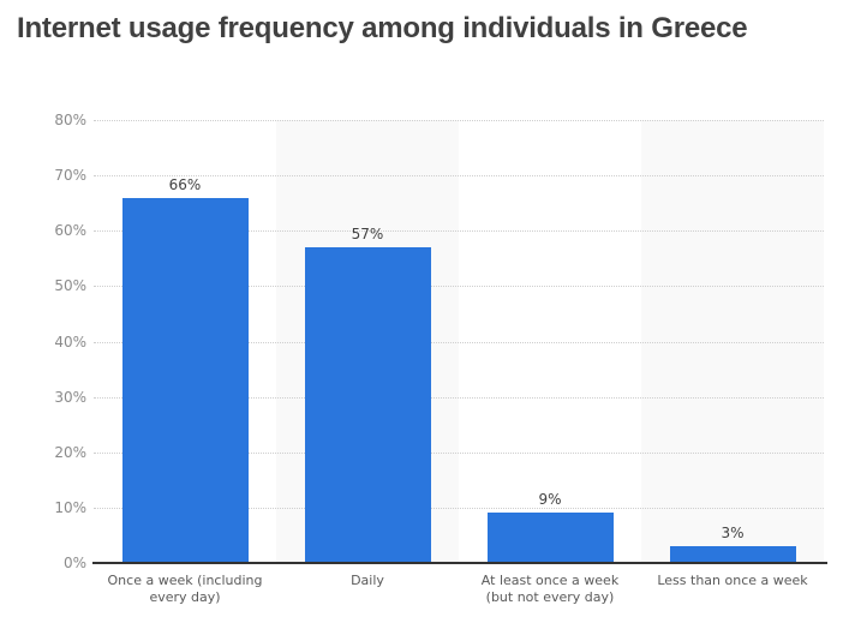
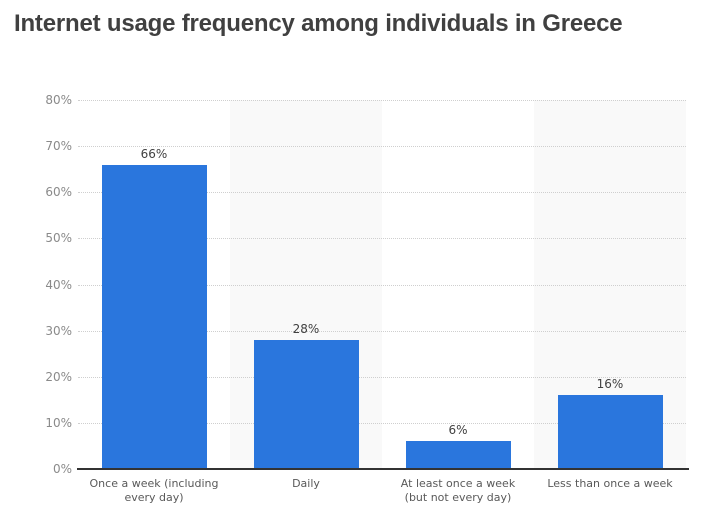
Daily: 57% -> 28%
At least once a week (but not every day): 9% -> 6%
Less than once a week: 3% -> 16%
